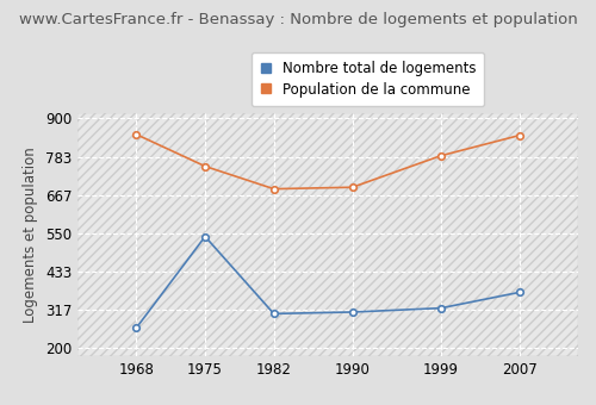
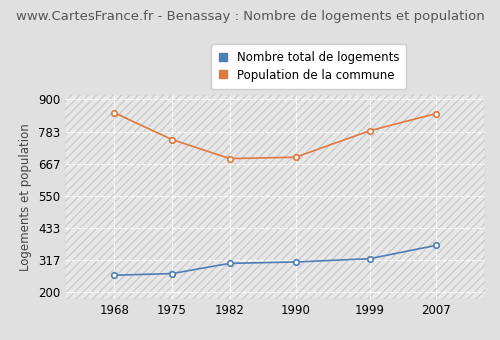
Nombre total de logements/1975: 540 -> 268
